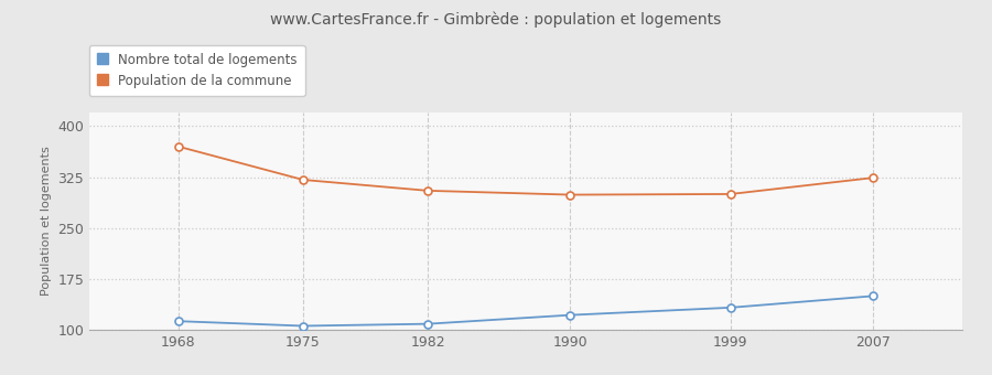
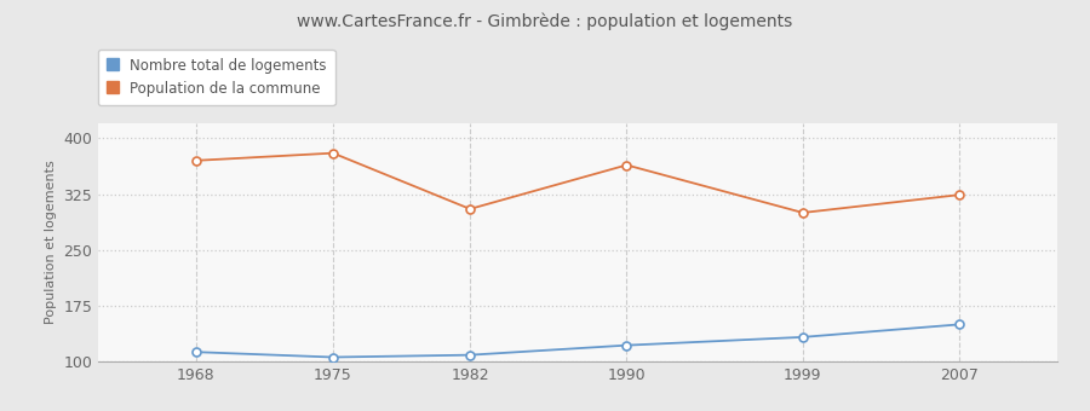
Population de la commune/1975: 321 -> 380
Population de la commune/1990: 299 -> 364
